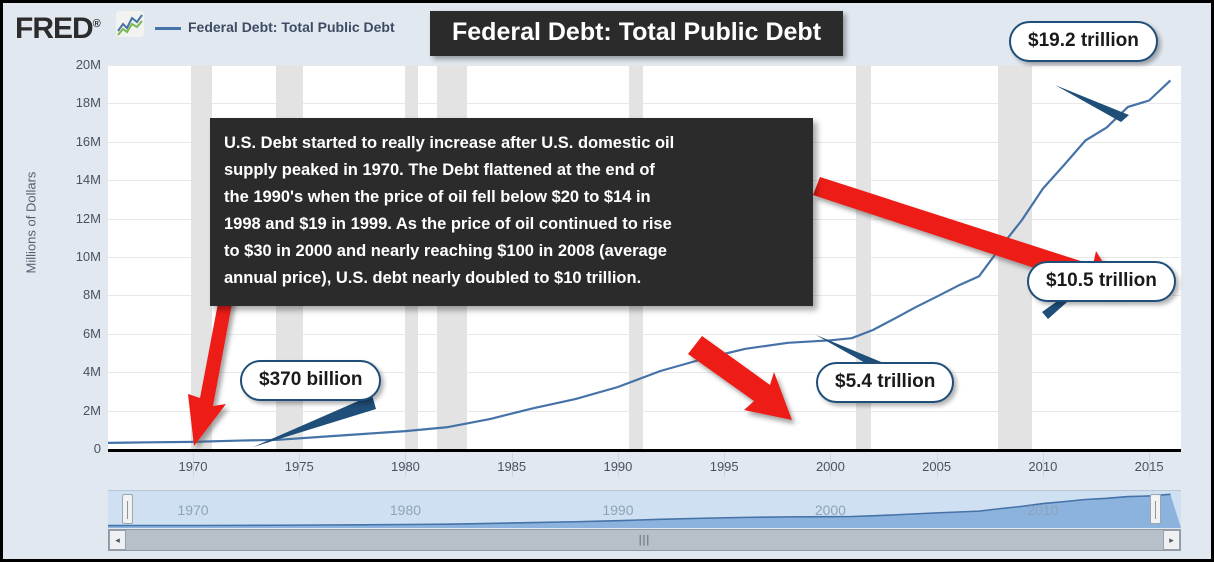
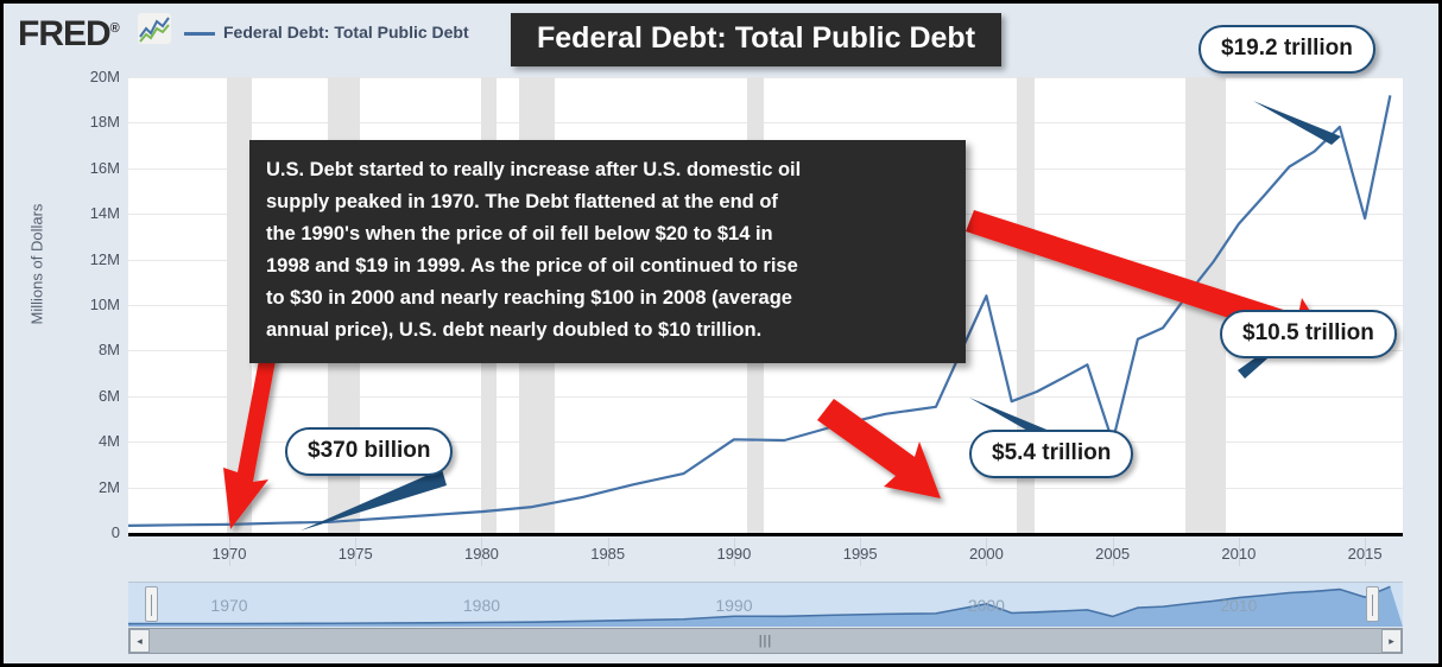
1990: 3.2M -> 4.1M
2000: 5.7M -> 10.4M
2005: 7.9M -> 4.0M
2015: 18.2M -> 13.8M
